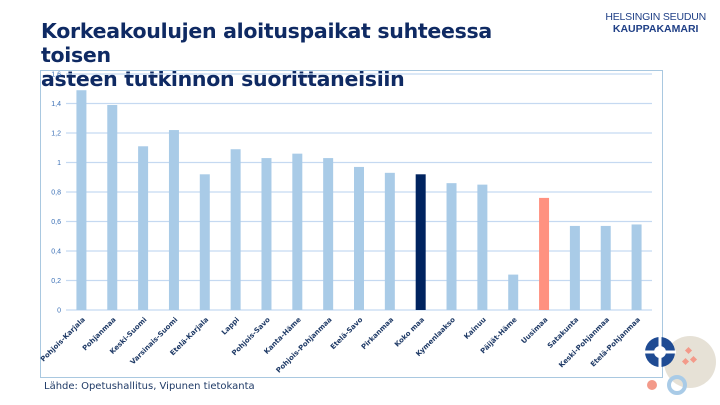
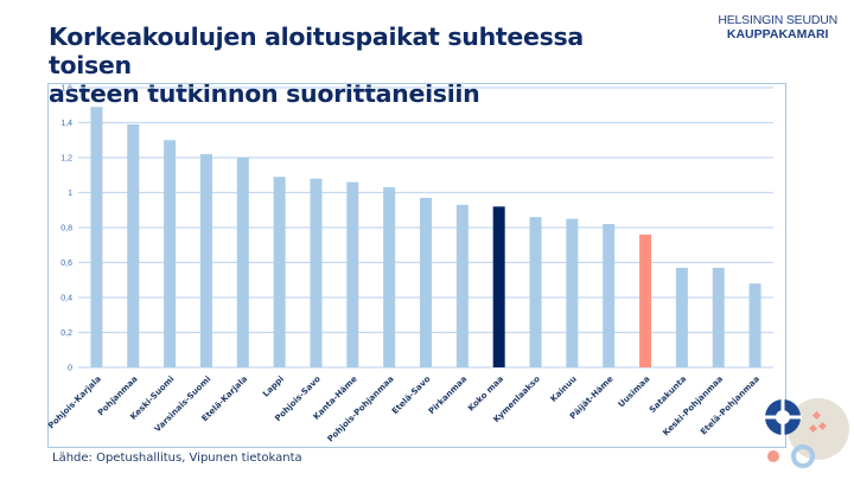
Keski-Suomi: 1,11 -> 1,30
Etelä-Karjala: 0,92 -> 1,20
Pohjois-Savo: 1,03 -> 1,08
Päijät-Häme: 0,24 -> 0,82
Etelä-Pohjanmaa: 0,58 -> 0,48
